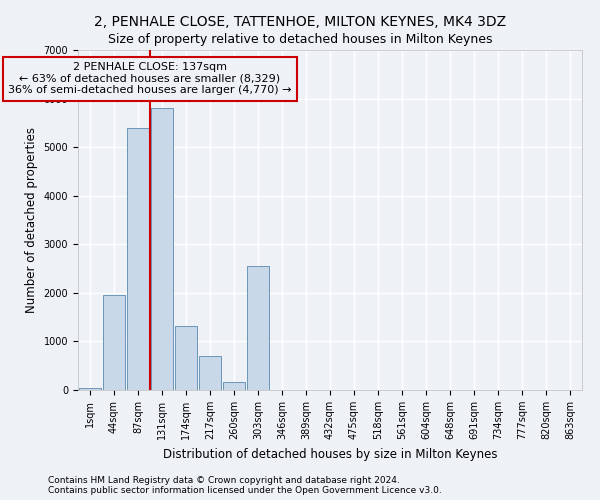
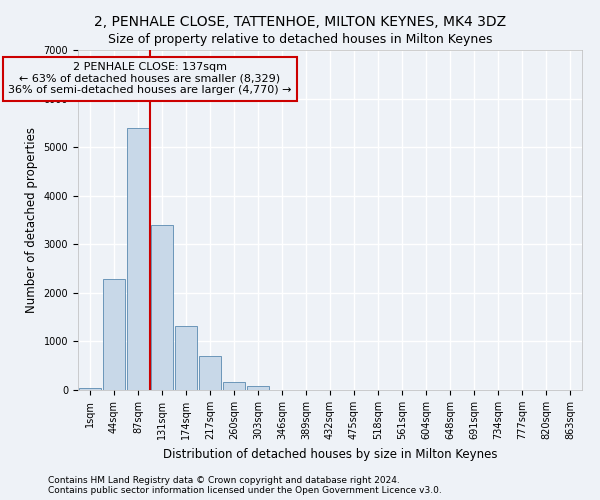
44sqm: 1950 -> 2280
131sqm: 5800 -> 3400
303sqm: 2550 -> 80
